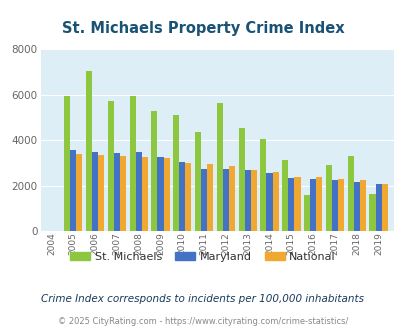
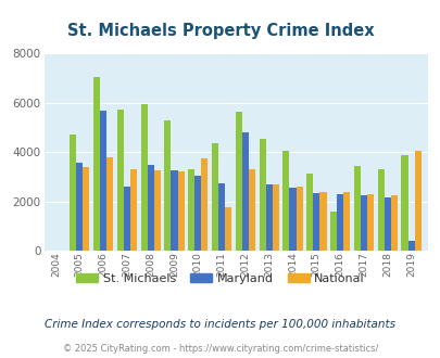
St. Michaels/2005: 5950 -> 4700
Maryland/2006: 3500 -> 5700
National/2006: 3350 -> 3800
Maryland/2007: 3450 -> 2600
St. Michaels/2010: 5100 -> 3300
National/2010: 3000 -> 3750
National/2011: 2950 -> 1750
Maryland/2012: 2750 -> 4800
National/2012: 2880 -> 3300
St. Michaels/2017: 2900 -> 3450
St. Michaels/2019: 1620 -> 3900
Maryland/2019: 2050 -> 400
National/2019: 2050 -> 4050
